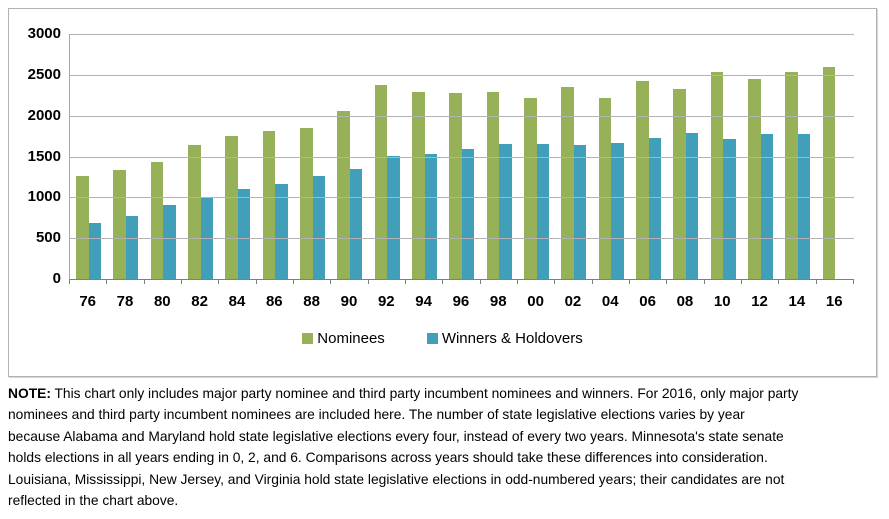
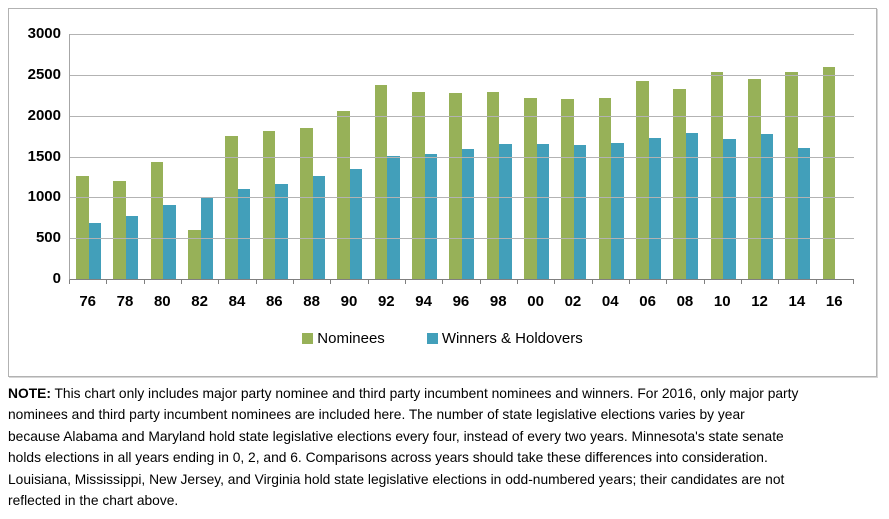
Nominees/78: 1300 -> 1200
Nominees/82: 1600 -> 600
Nominees/02: 2400 -> 2200
Winners & Holdovers/14: 1800 -> 1600
